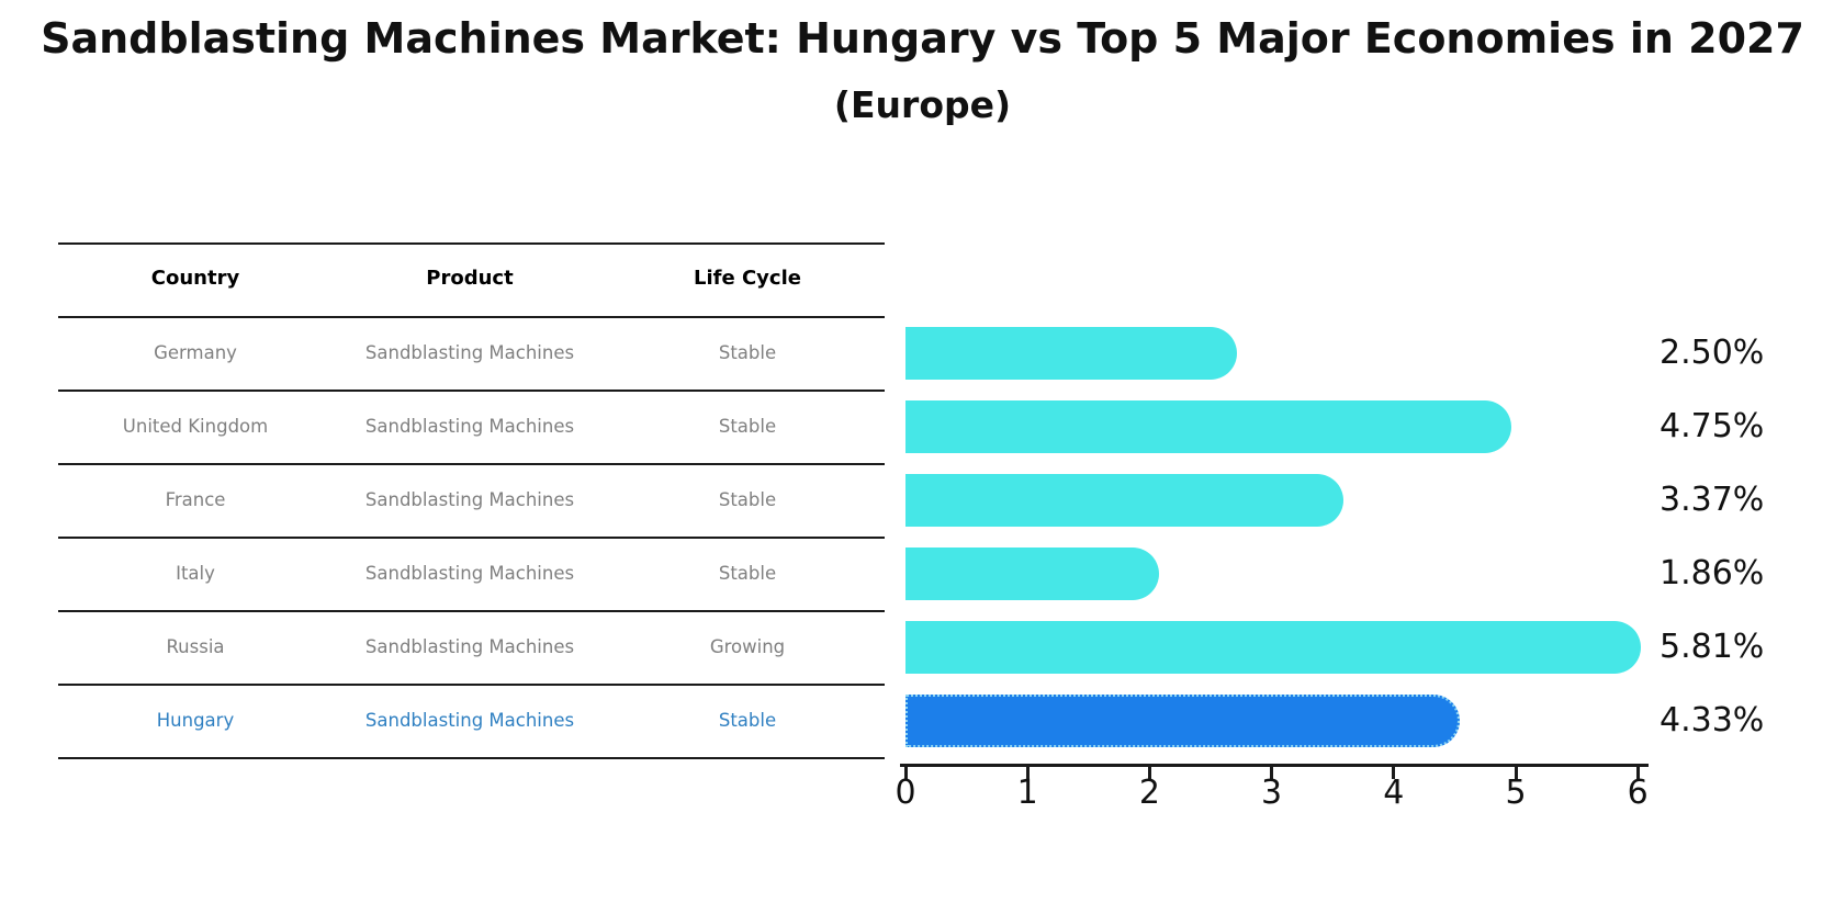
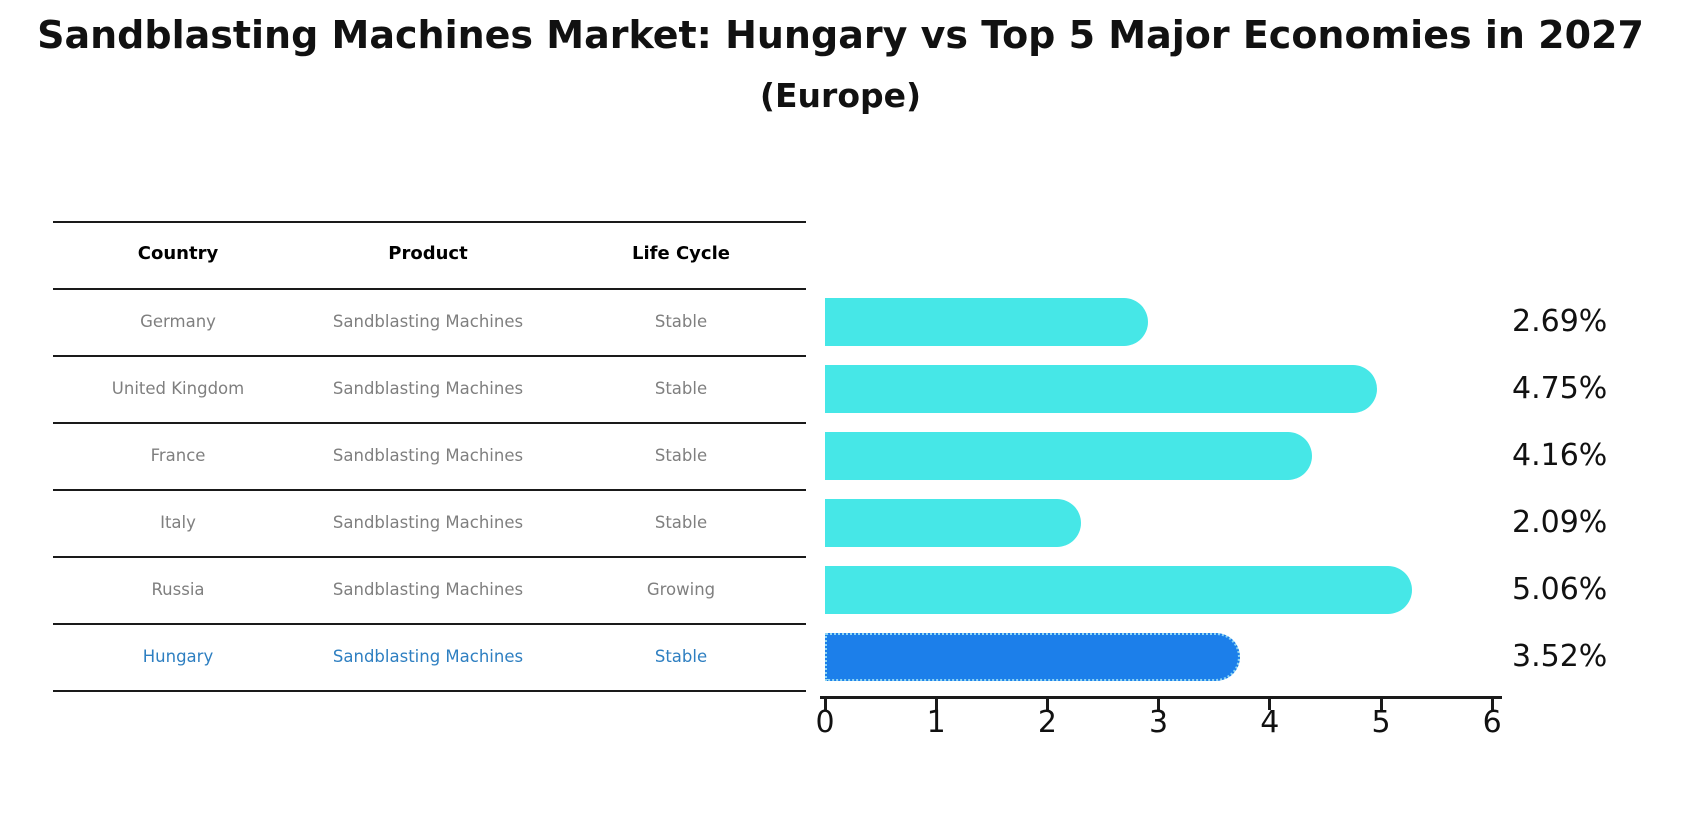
Germany: 2.50% -> 2.69%
France: 3.37% -> 4.16%
Italy: 1.86% -> 2.09%
Russia: 5.81% -> 5.06%
Hungary: 4.33% -> 3.52%
